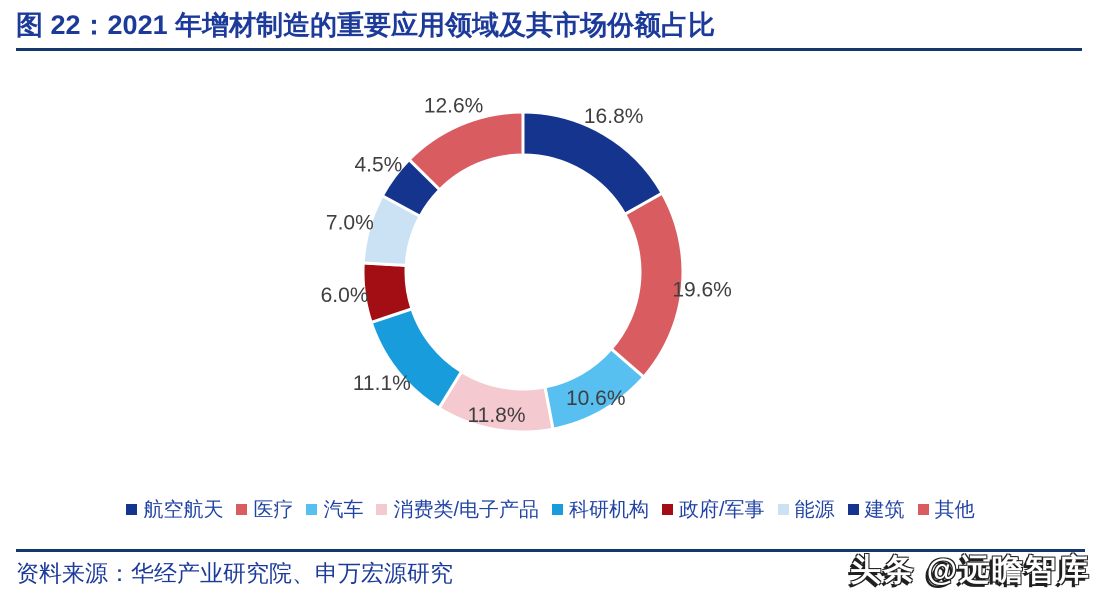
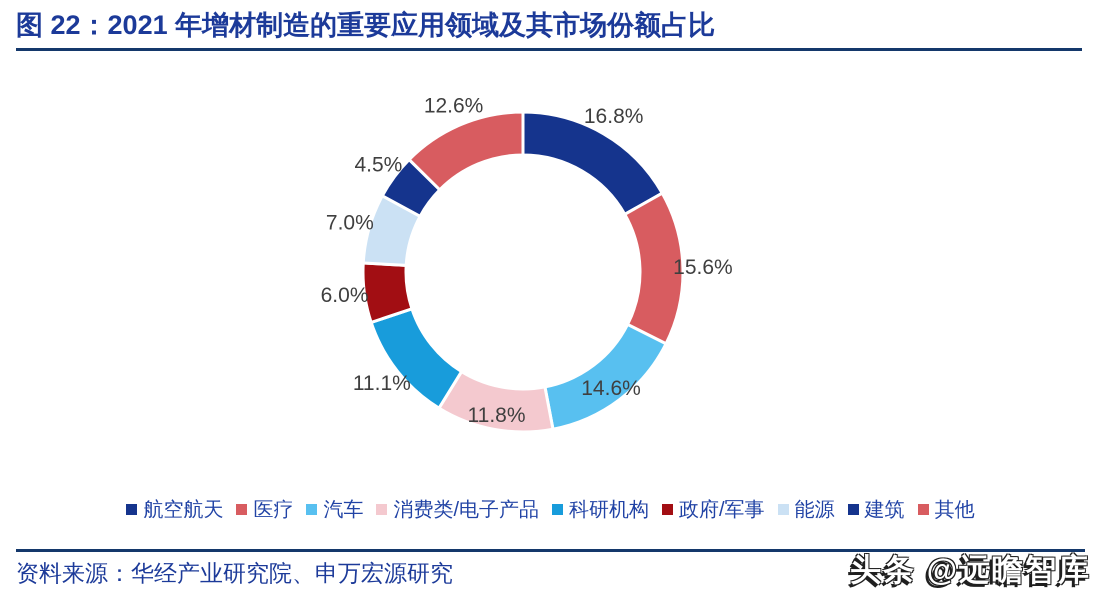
医疗: 19.6% -> 15.6%
汽车: 10.6% -> 14.6%
